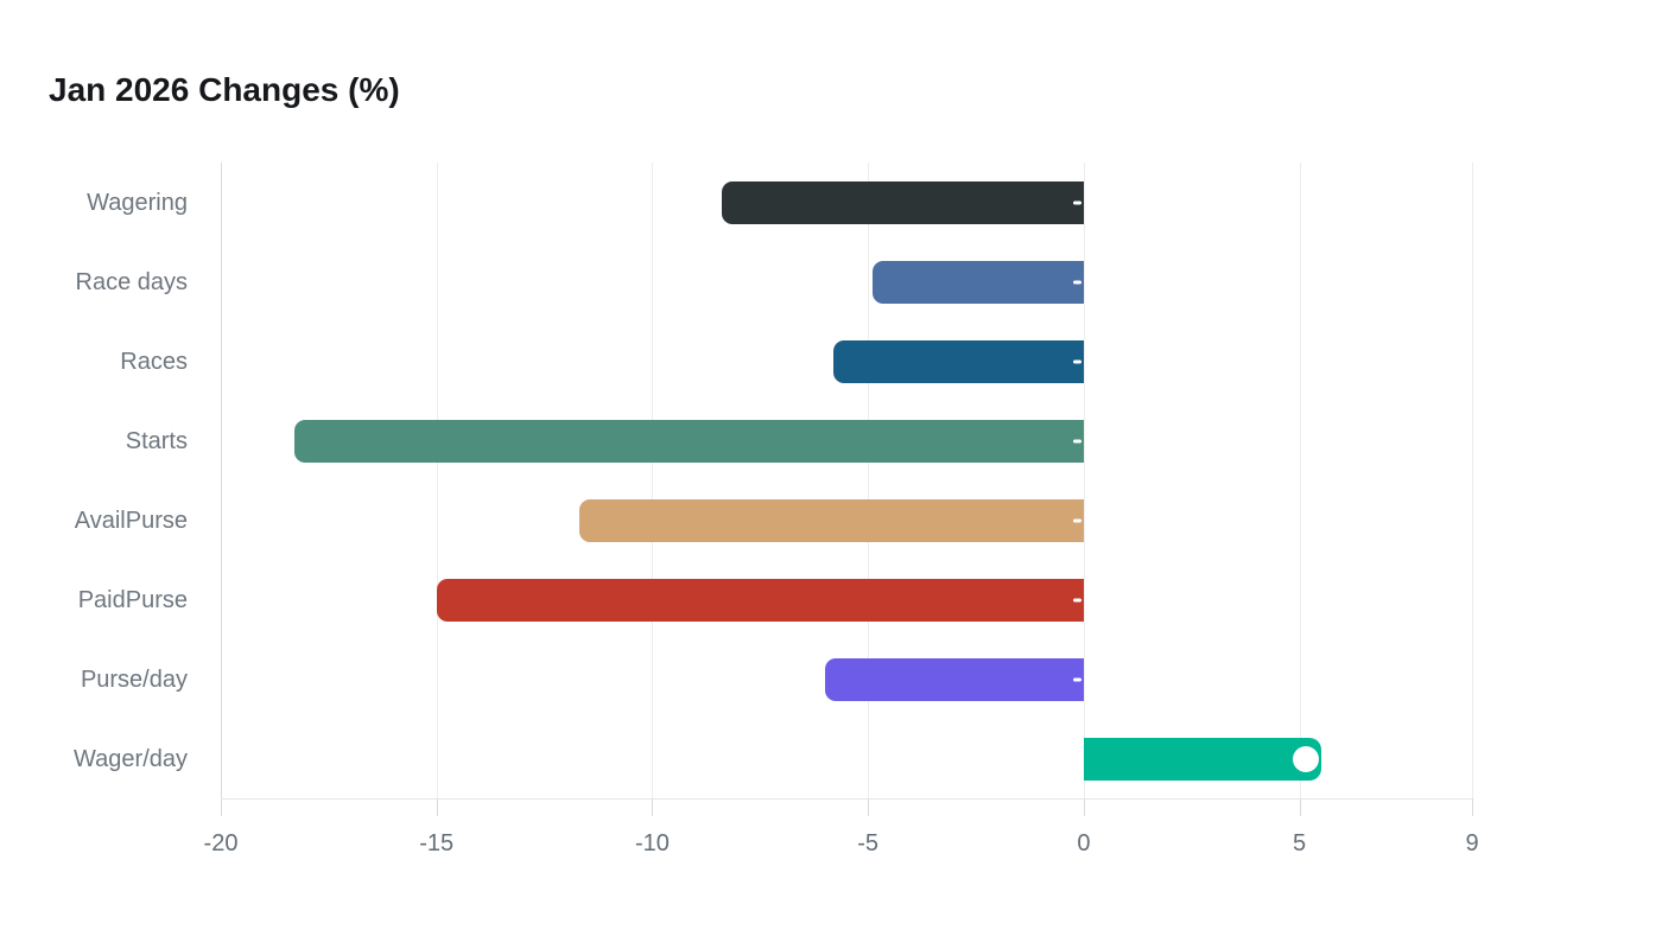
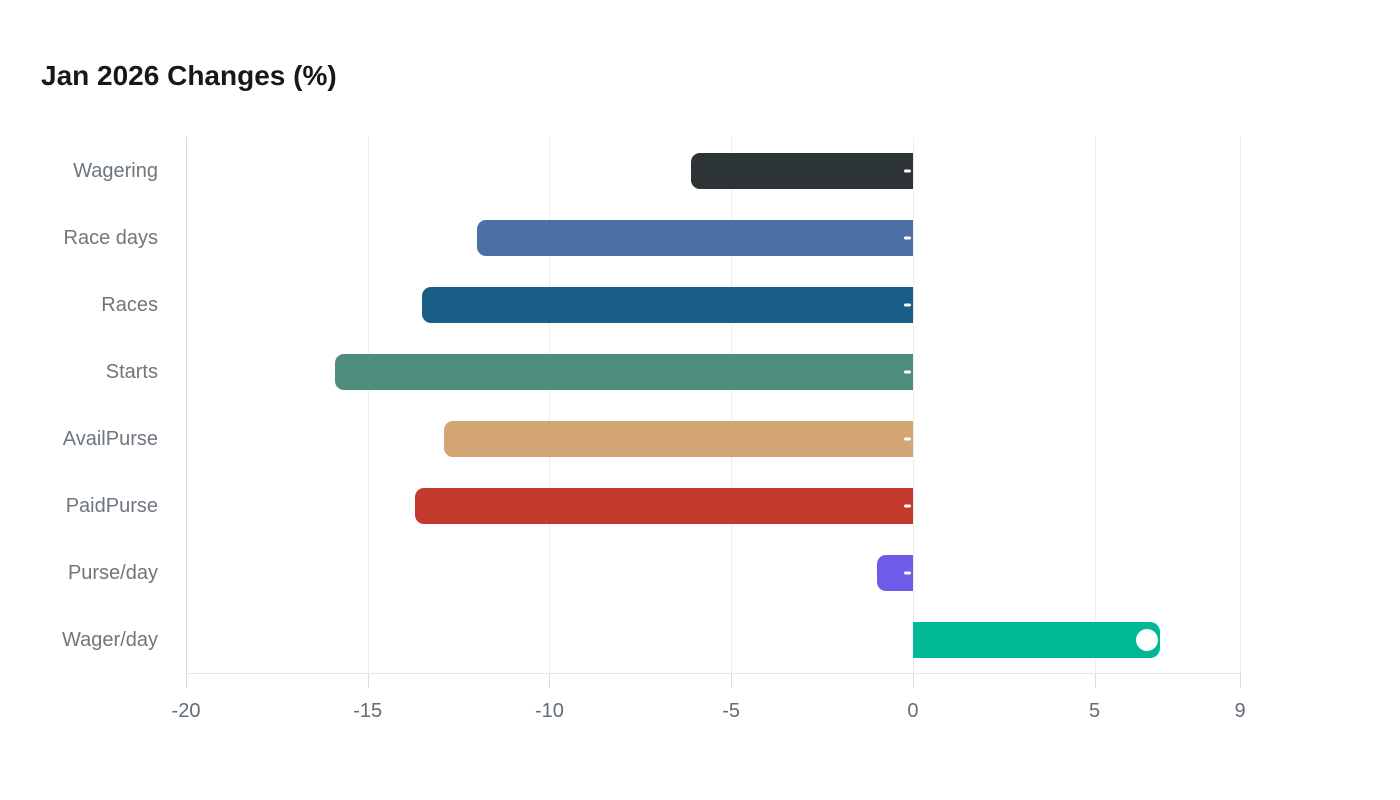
Wagering: -8.4 -> -6.1
Race days: -4.9 -> -12.0
Races: -5.8 -> -13.5
Starts: -18.3 -> -15.9
AvailPurse: -11.7 -> -12.9
PaidPurse: -15.0 -> -13.7
Purse/day: -6.0 -> -1.0
Wager/day: 5.5 -> 6.8
